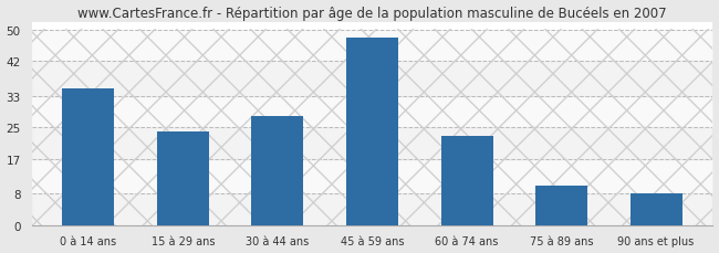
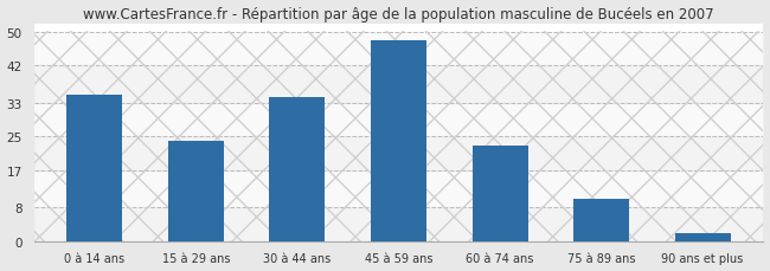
30 à 44 ans: 28.0 -> 34.5
90 ans et plus: 8.0 -> 2.0
